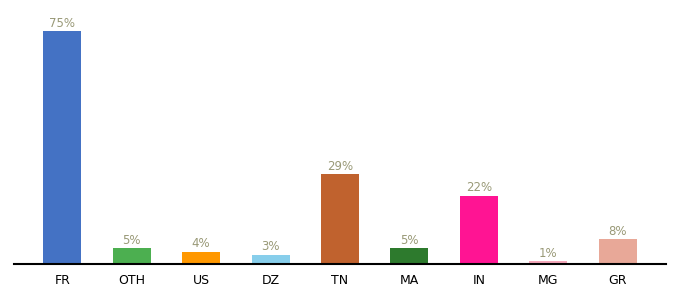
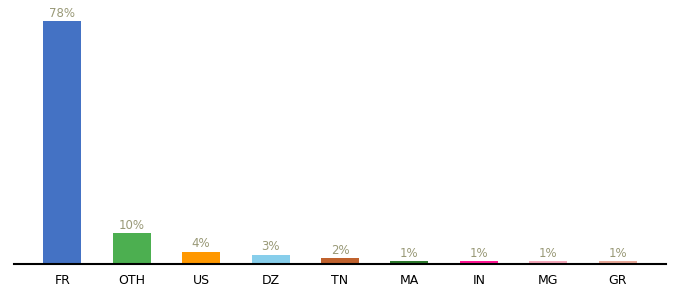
FR: 75% -> 78%
OTH: 5% -> 10%
TN: 29% -> 2%
MA: 5% -> 1%
IN: 22% -> 1%
GR: 8% -> 1%
